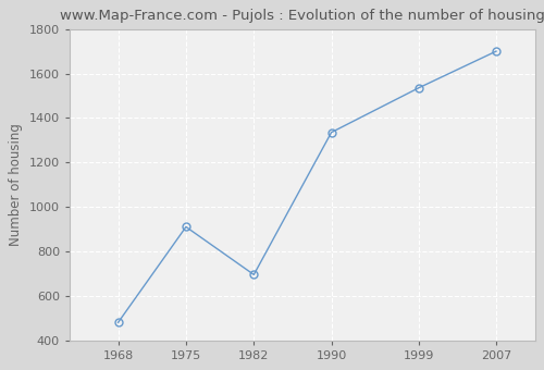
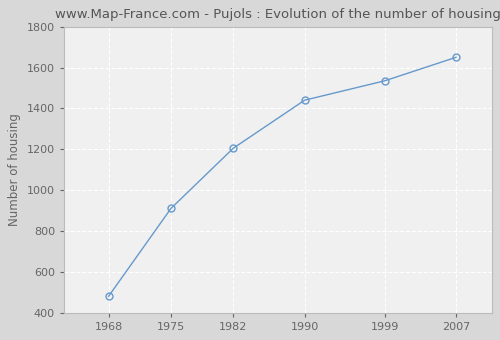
1982: 695 -> 1205
1990: 1335 -> 1440
2007: 1700 -> 1650
